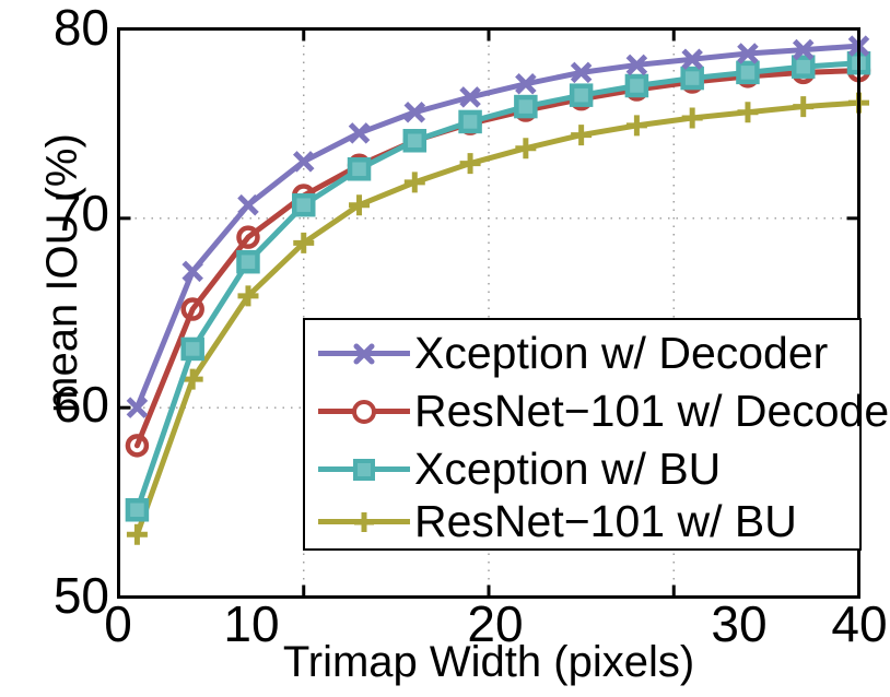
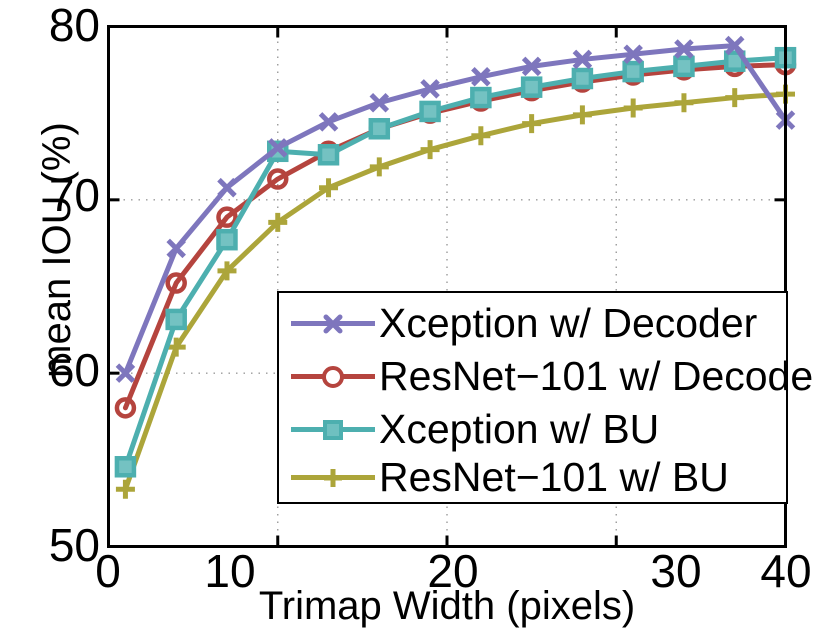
Xception w/ BU/10: 70.7 -> 72.8
Xception w/ Decoder/40: 79.1 -> 74.6
